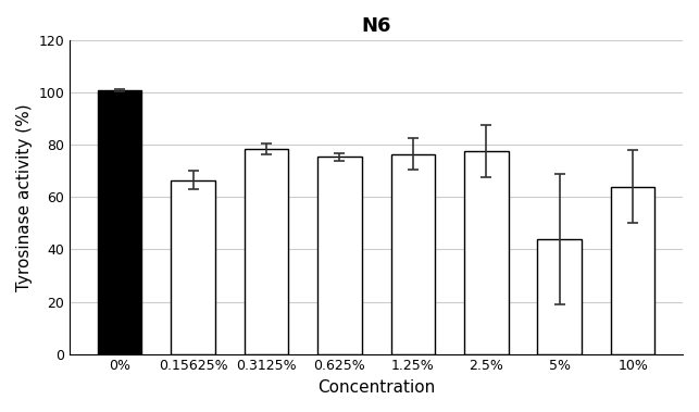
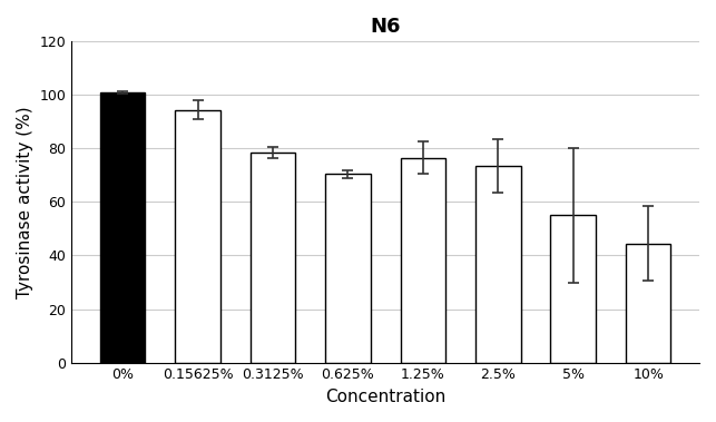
0.15625%: 66.5 -> 94.5
0.625%: 75.5 -> 70.5
2.5%: 77.5 -> 73.5
5%: 44.0 -> 55.0
10%: 64.0 -> 44.5
